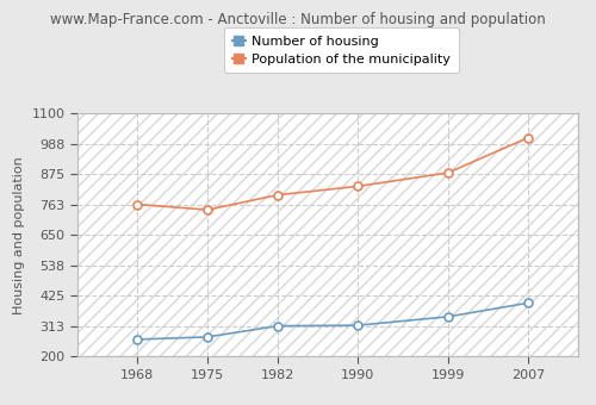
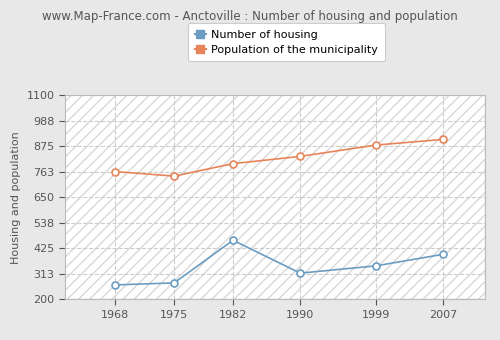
Number of housing/1982: 313 -> 460
Population of the municipality/2007: 1010 -> 905
